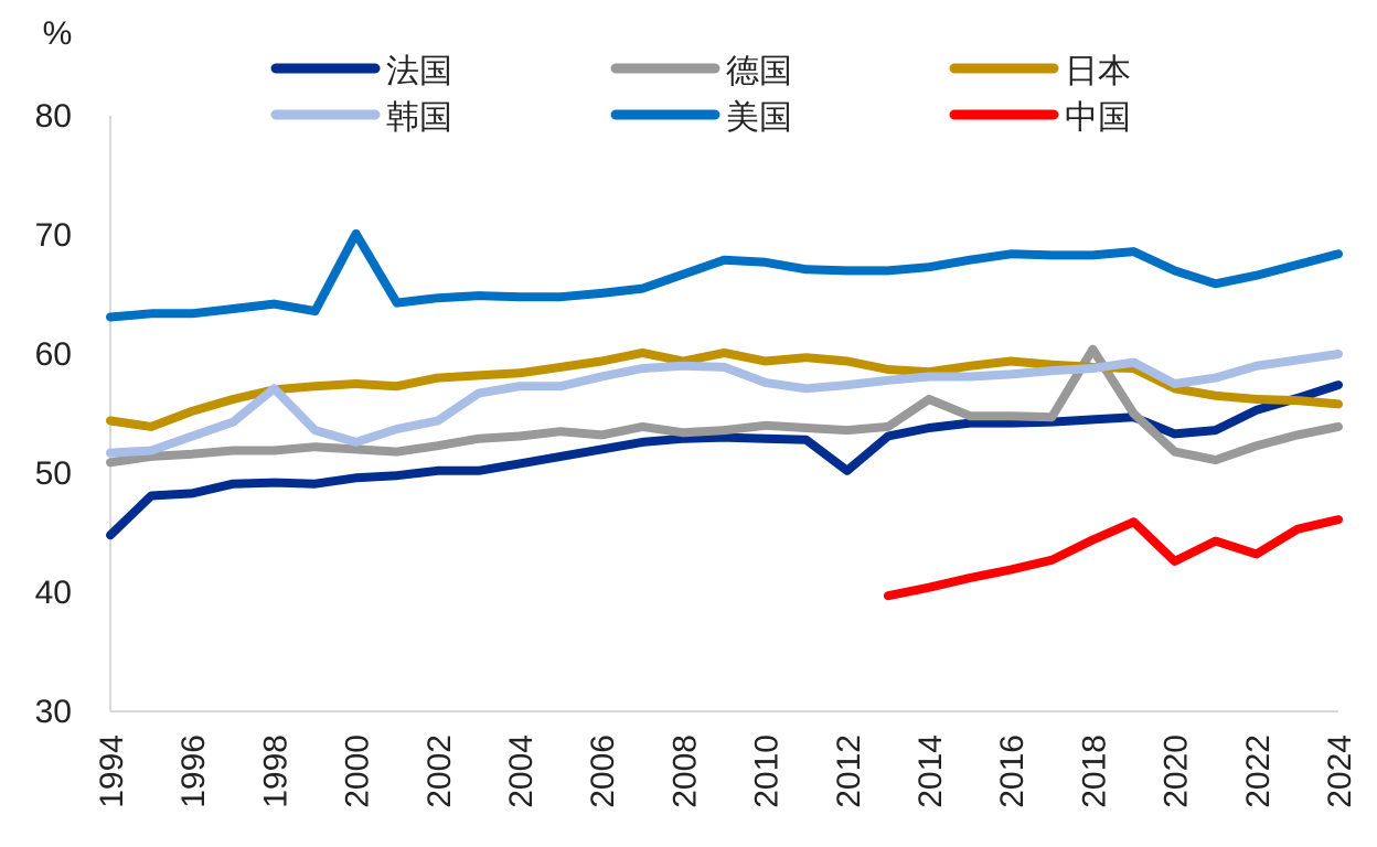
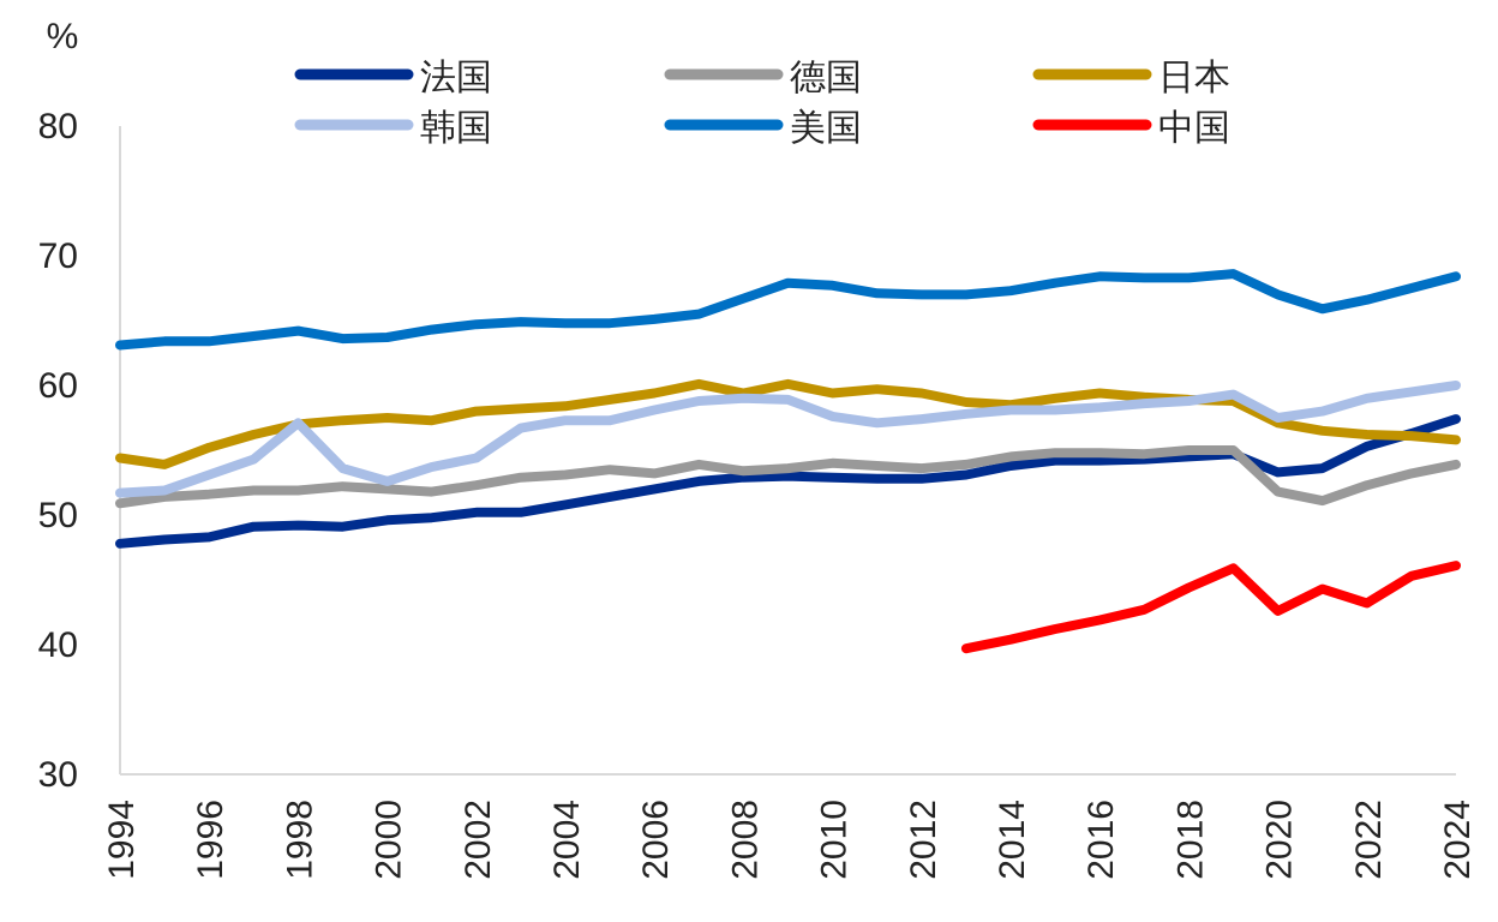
法国/1994: 44.8 -> 47.8
美国/2000: 70.1 -> 63.7
法国/2012: 50.2 -> 52.8
德国/2014: 56.2 -> 54.5
德国/2018: 60.4 -> 55.0
